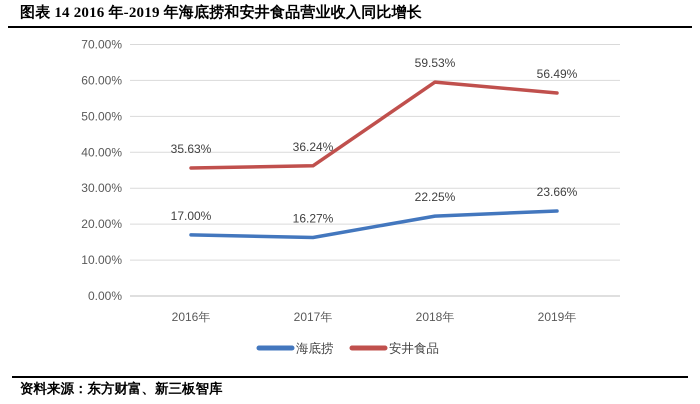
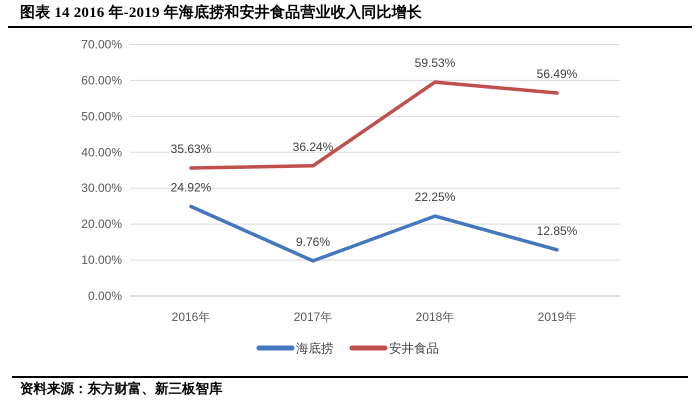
海底捞/2016年: 17.00% -> 24.92%
海底捞/2017年: 16.27% -> 9.76%
海底捞/2019年: 23.66% -> 12.85%
